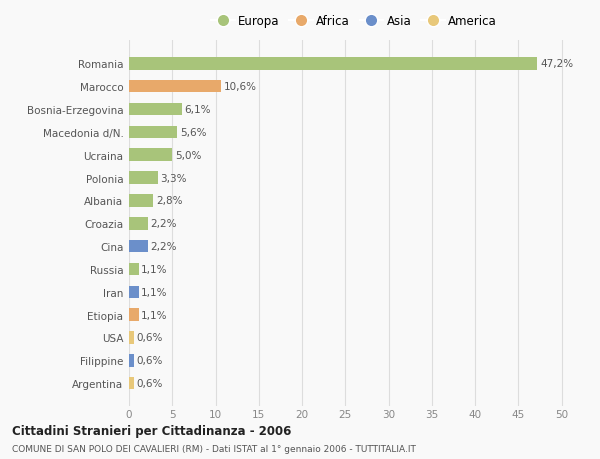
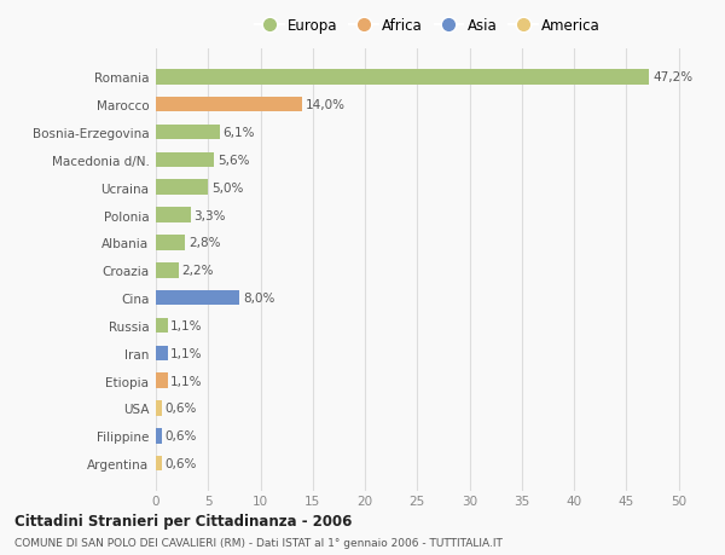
Marocco: 10,6% -> 14,0%
Cina: 2,2% -> 8,0%
